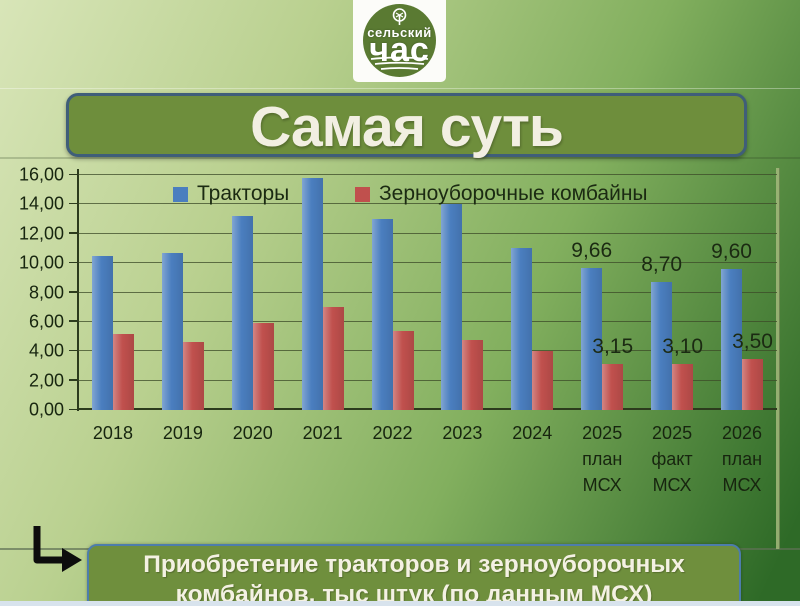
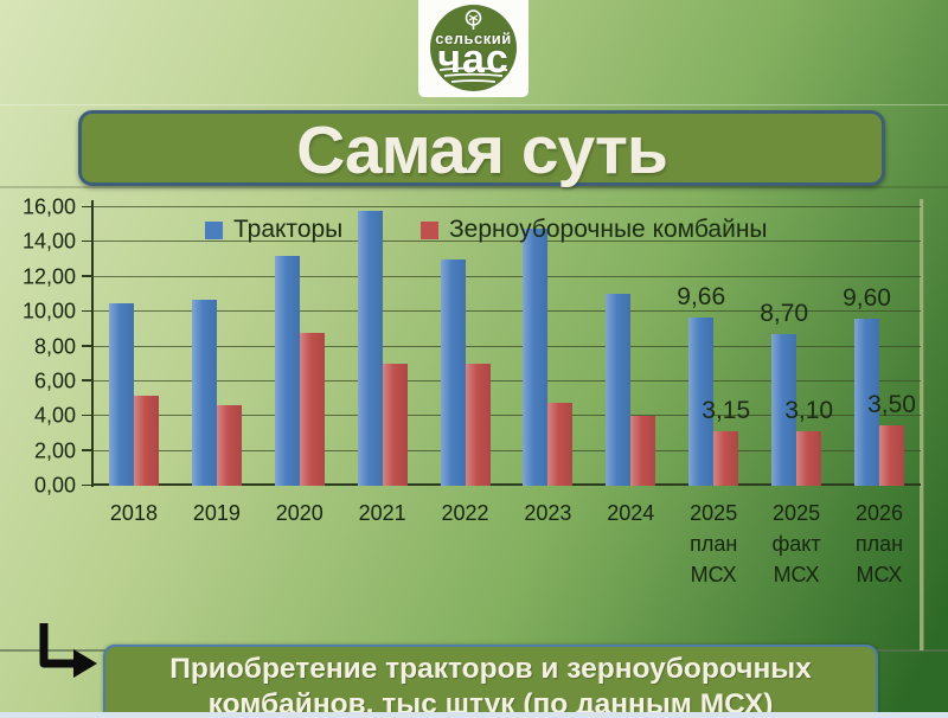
Зерноуборочные комбайны/2020: 5,9 -> 8,8
Зерноуборочные комбайны/2022: 5,4 -> 7,0
Тракторы/2023: 14,0 -> 14,8
